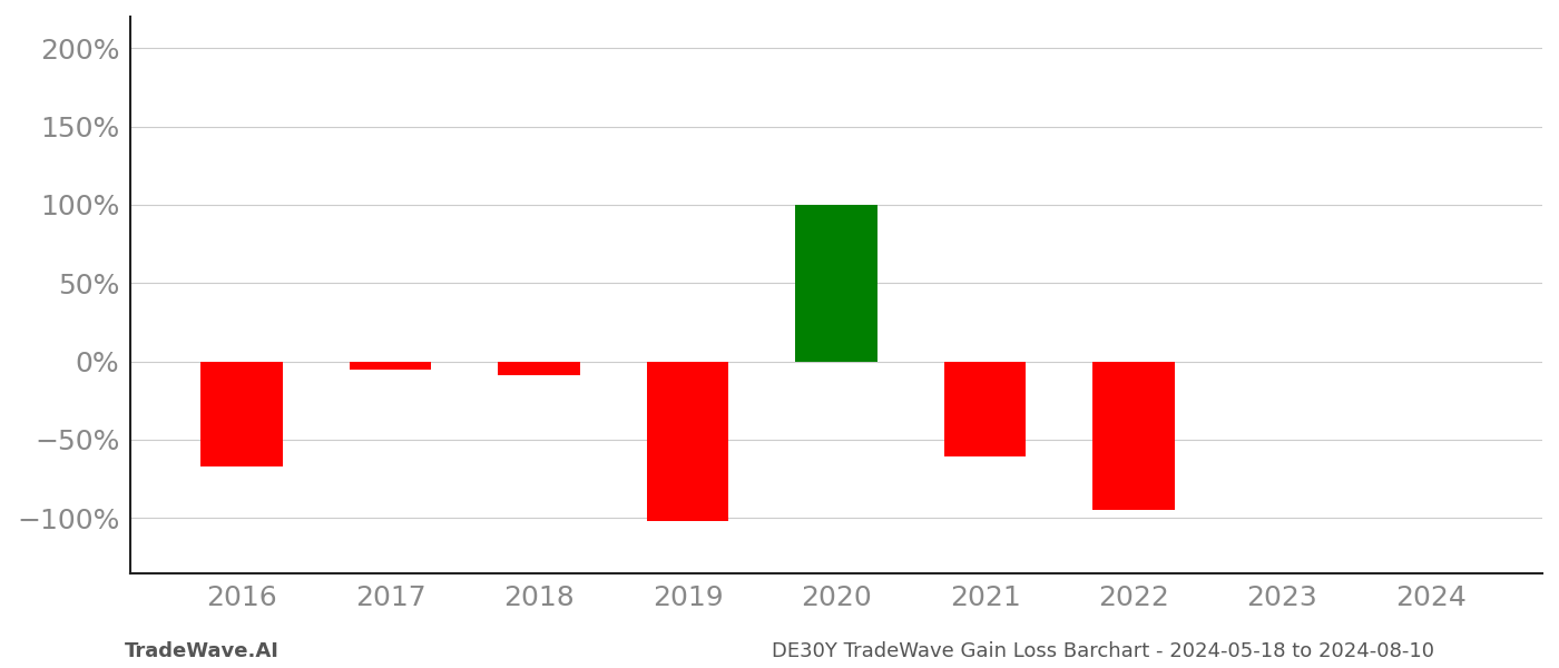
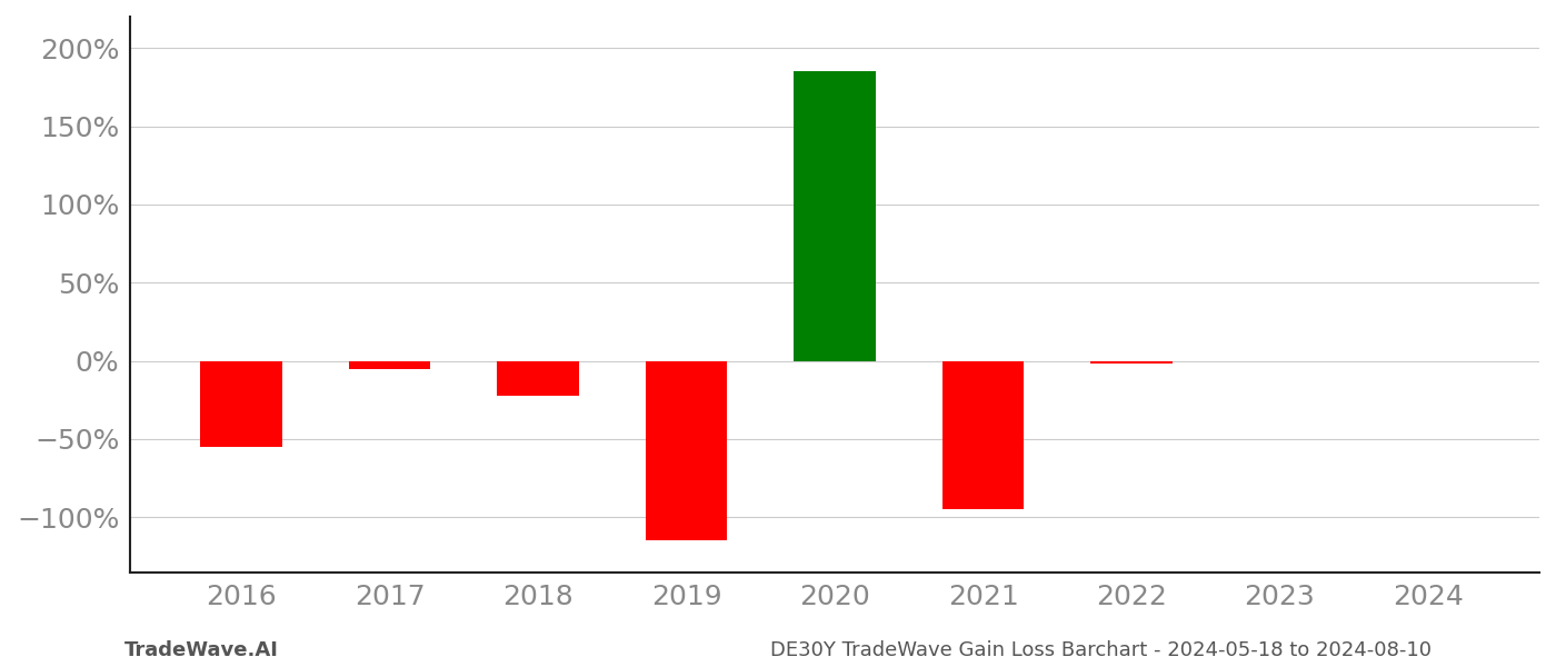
2016: -67% -> -55%
2018: -9% -> -22%
2019: -102% -> -115%
2020: 100% -> 185%
2021: -61% -> -95%
2022: -95% -> -2%
